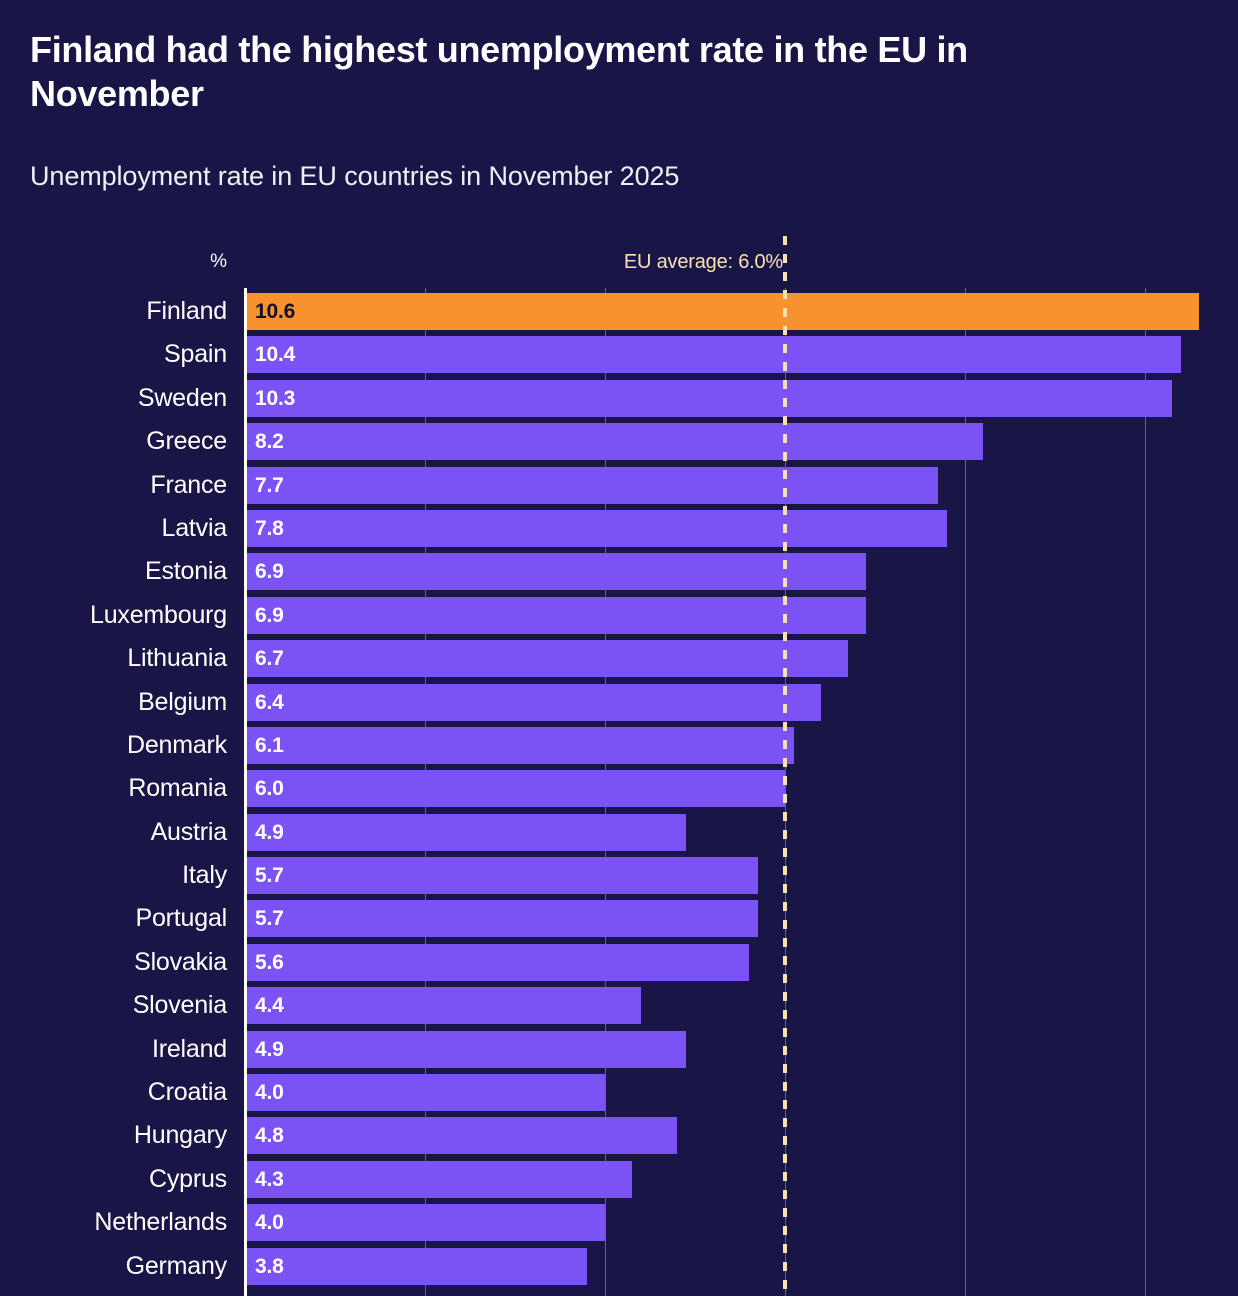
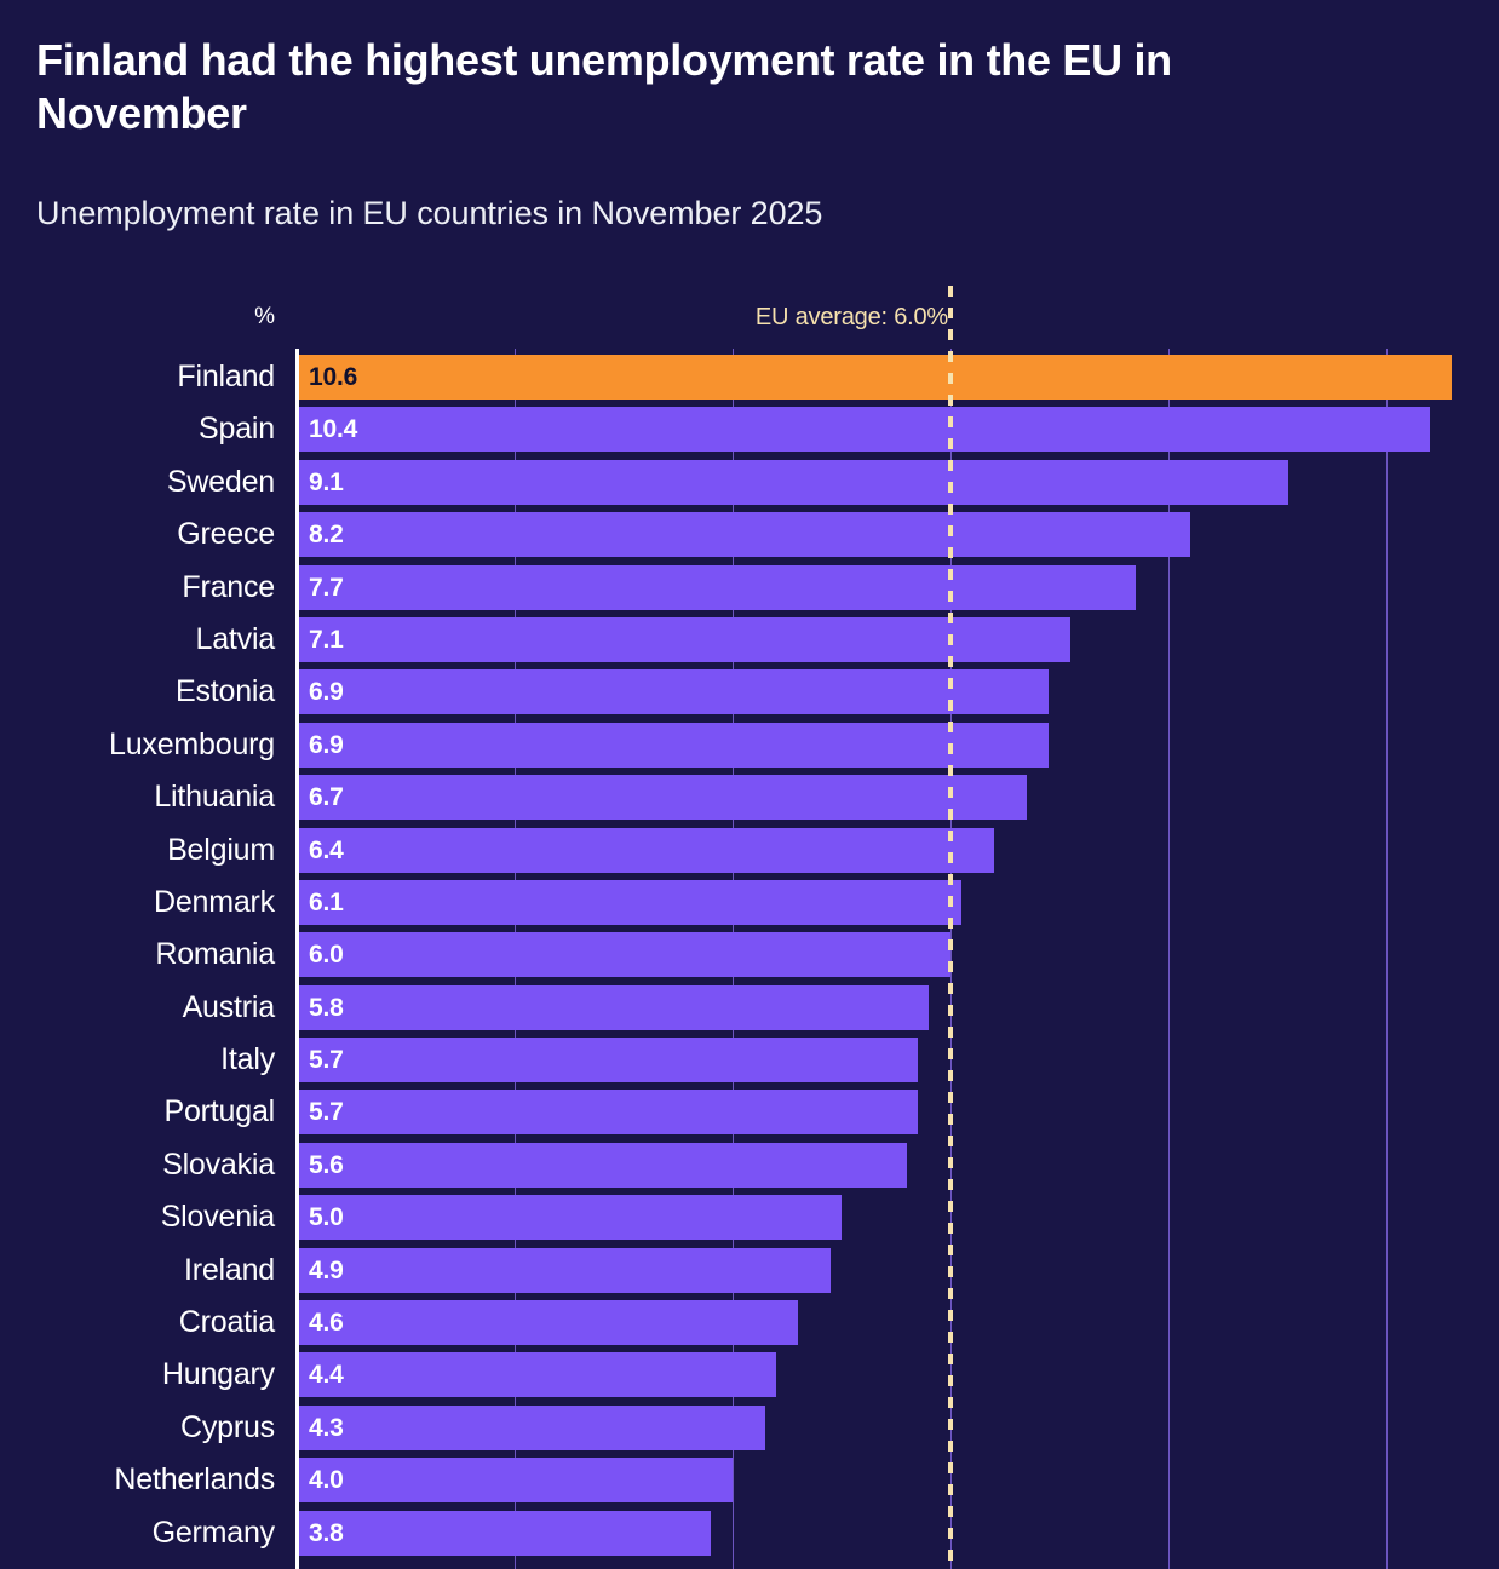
Sweden: 10.3 -> 9.1
Latvia: 7.8 -> 7.1
Austria: 4.9 -> 5.8
Slovenia: 4.4 -> 5.0
Croatia: 4.0 -> 4.6
Hungary: 4.8 -> 4.4
